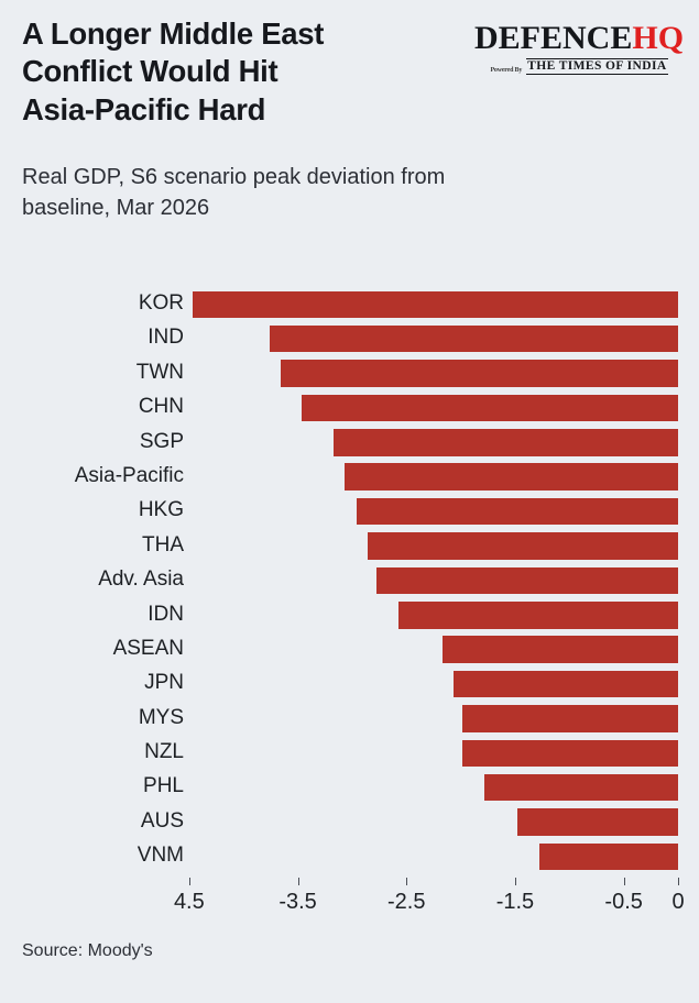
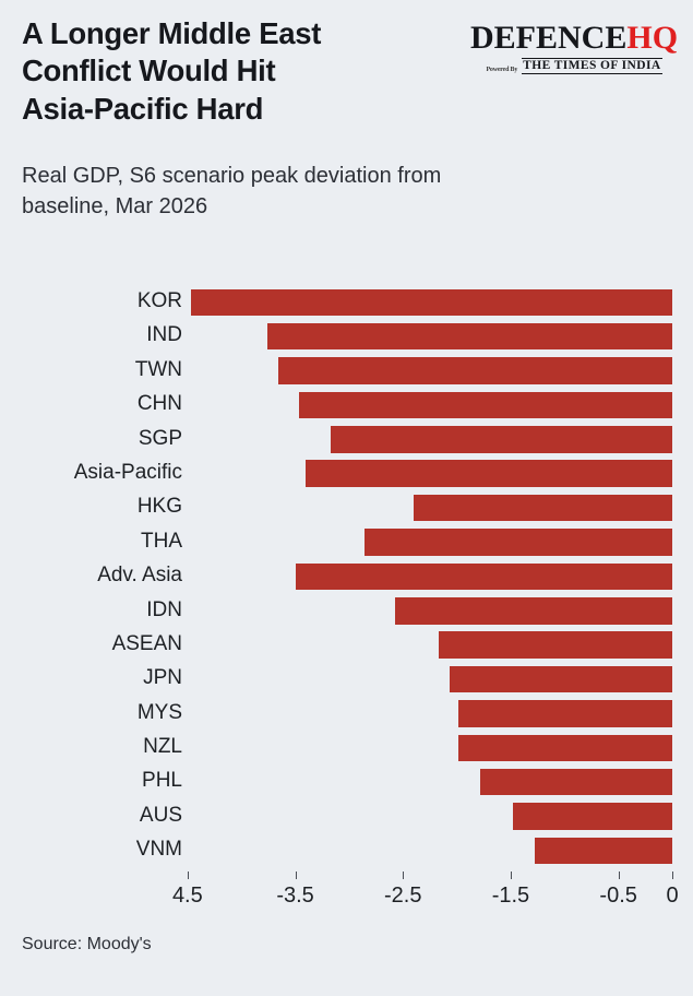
Asia-Pacific: -3.1 -> -3.4
HKG: -3.0 -> -2.4
Adv. Asia: -2.8 -> -3.5
